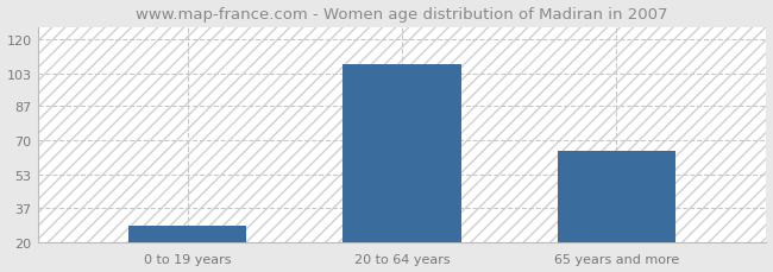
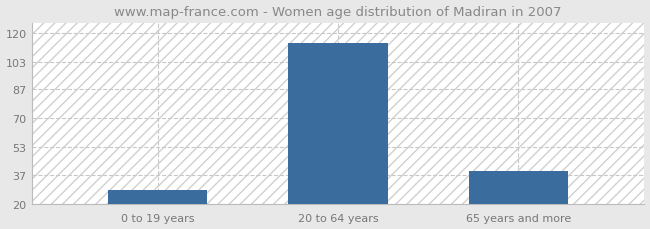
20 to 64 years: 108 -> 114
65 years and more: 65 -> 39
